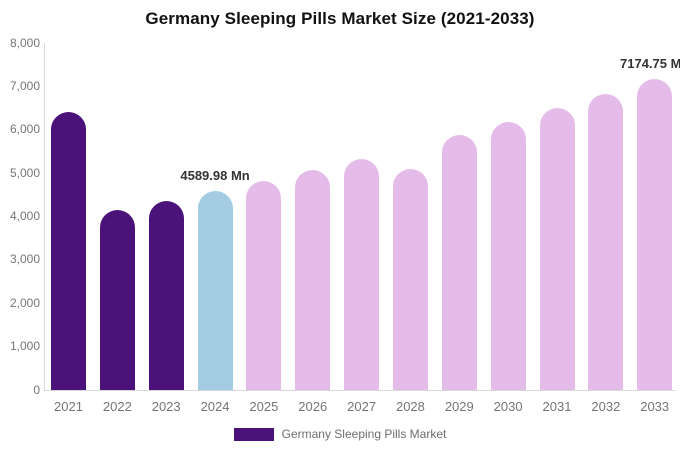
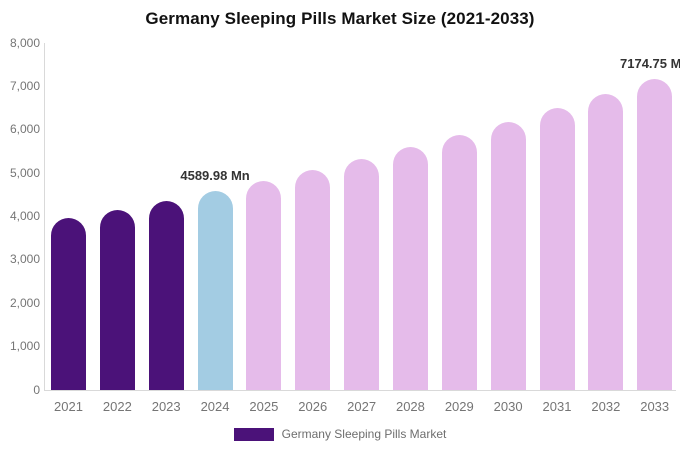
2021: 6400 -> 4000
2028: 5100 -> 5600
